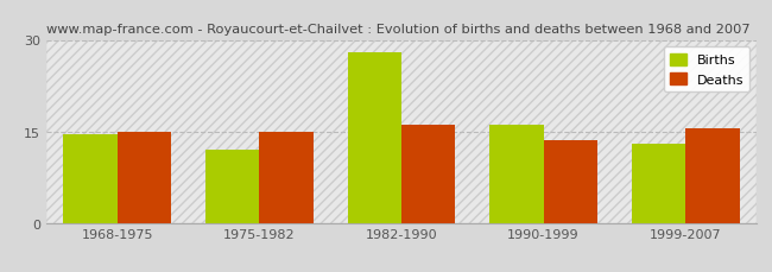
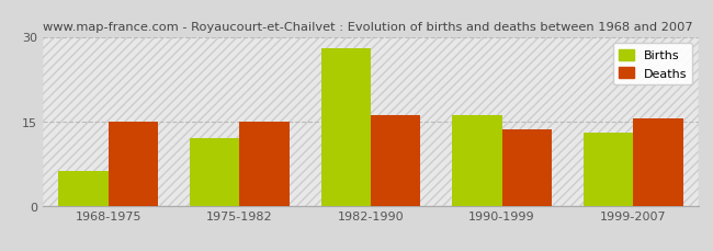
Births/1968-1975: 14.5 -> 6.2
